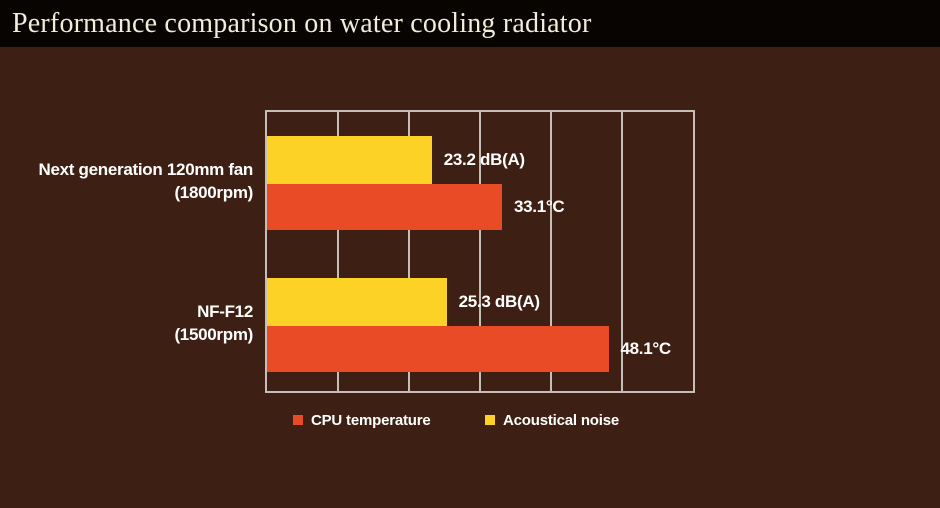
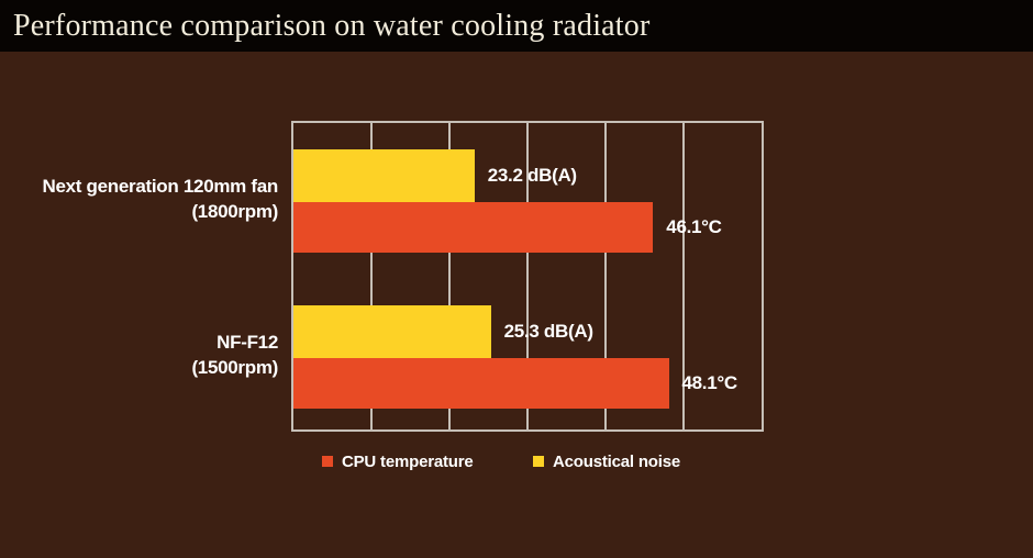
CPU temperature/Next generation 120mm fan (1800rpm): 33.1°C -> 46.1°C
